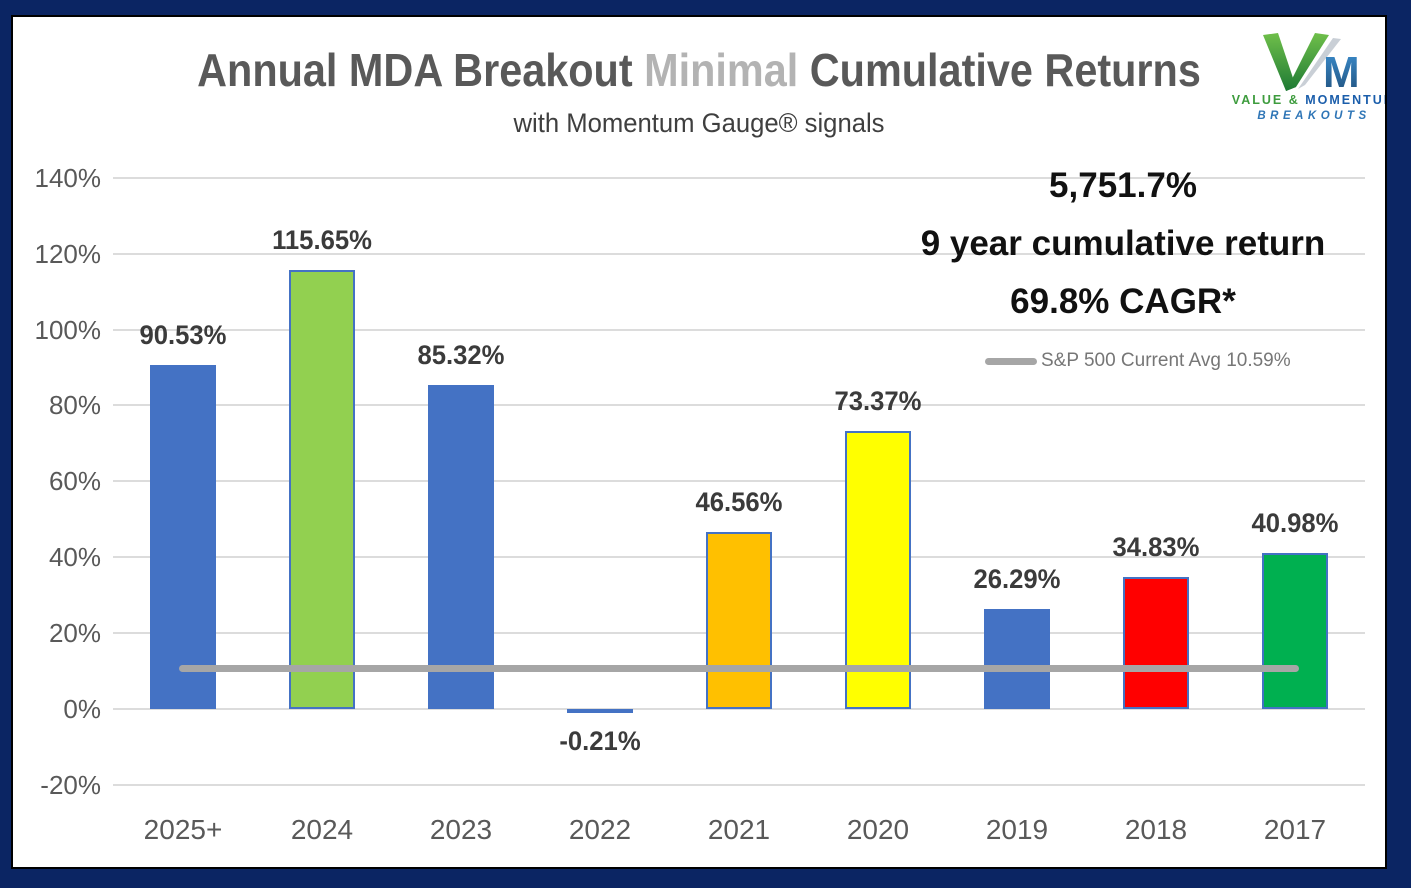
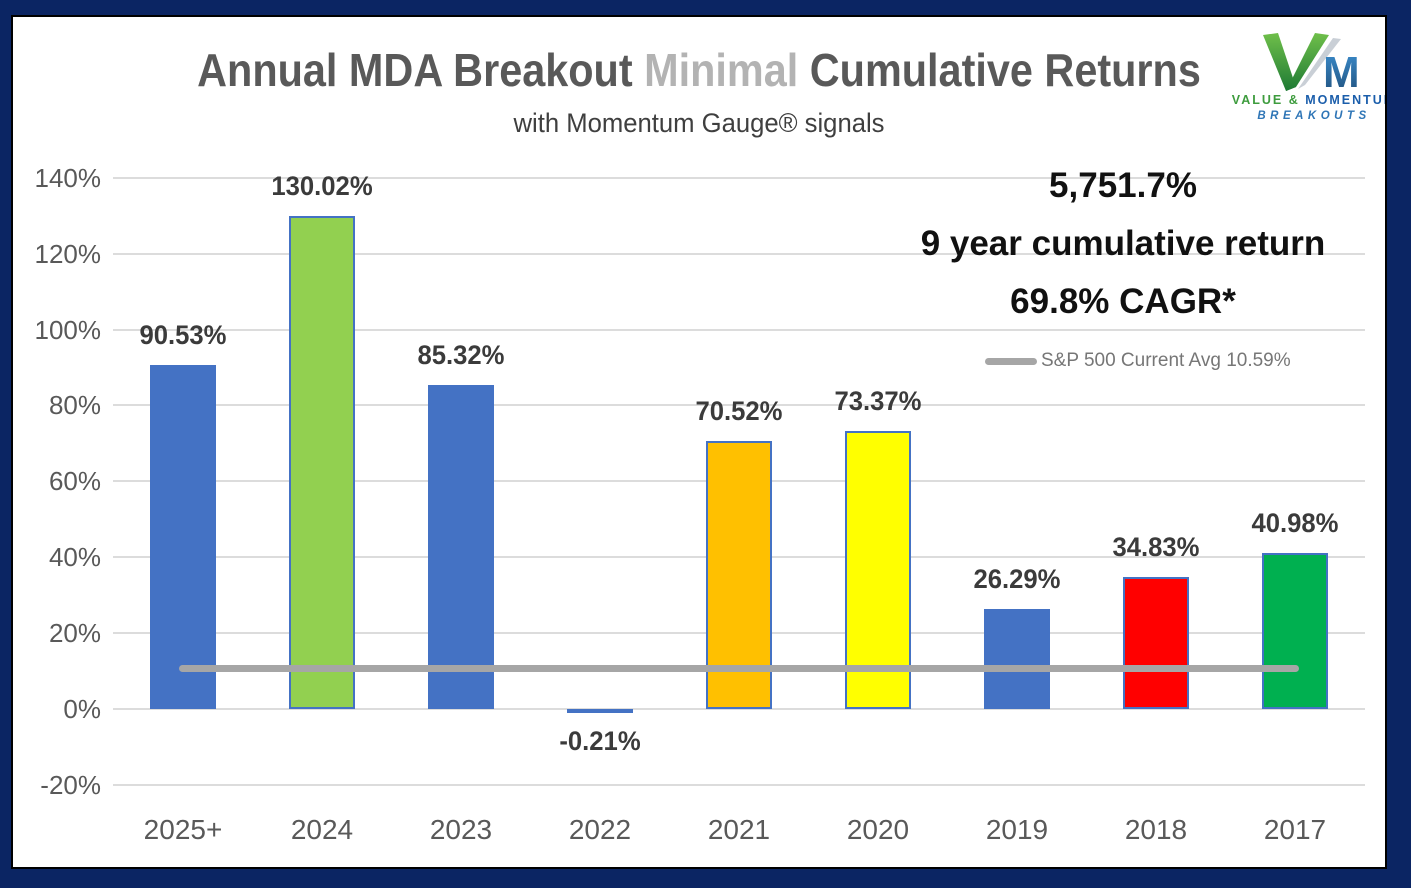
2024: 115.65% -> 130.02%
2021: 46.56% -> 70.52%
